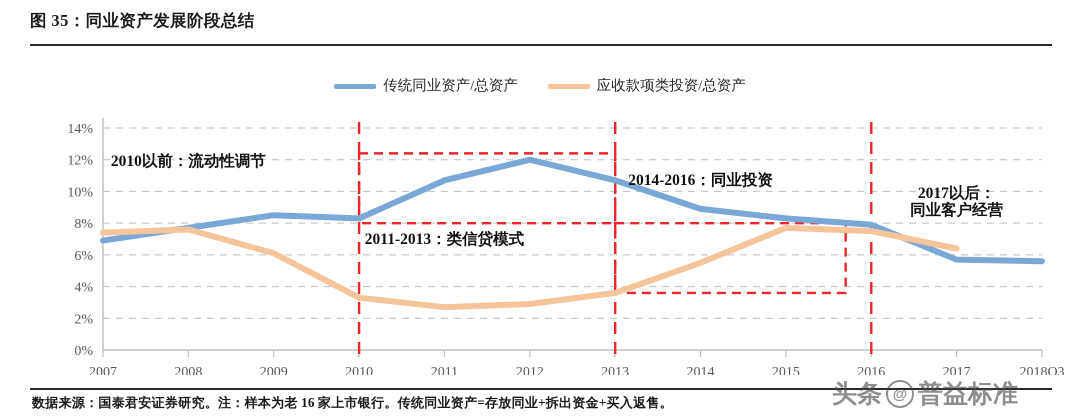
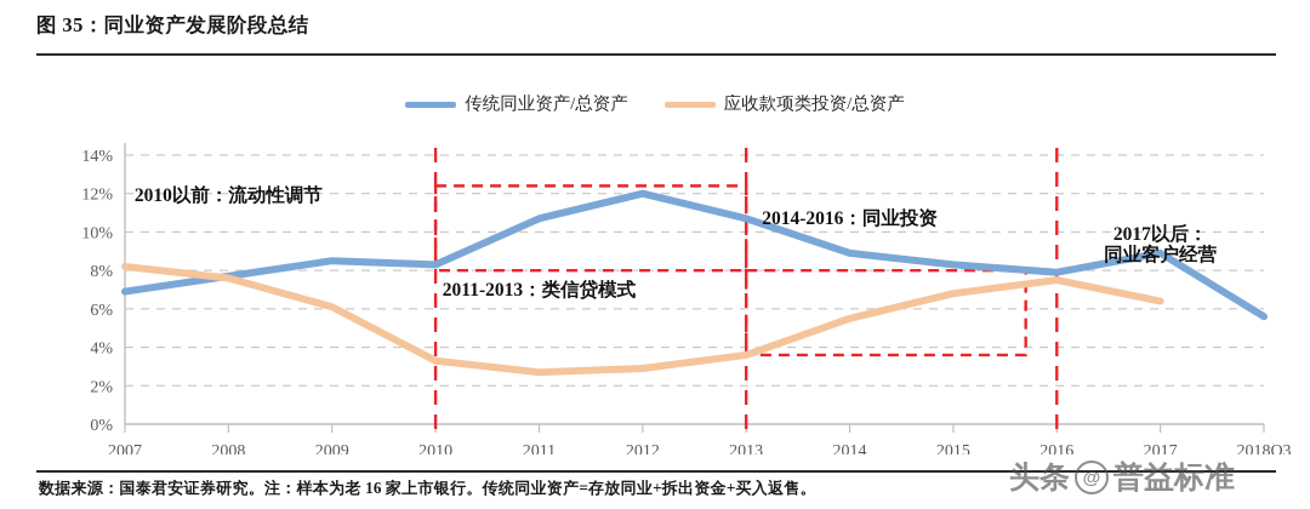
应收款项类投资/总资产/2007: 7.4% -> 8.2%
应收款项类投资/总资产/2015: 7.7% -> 6.8%
传统同业资产/总资产/2017: 5.7% -> 8.9%
